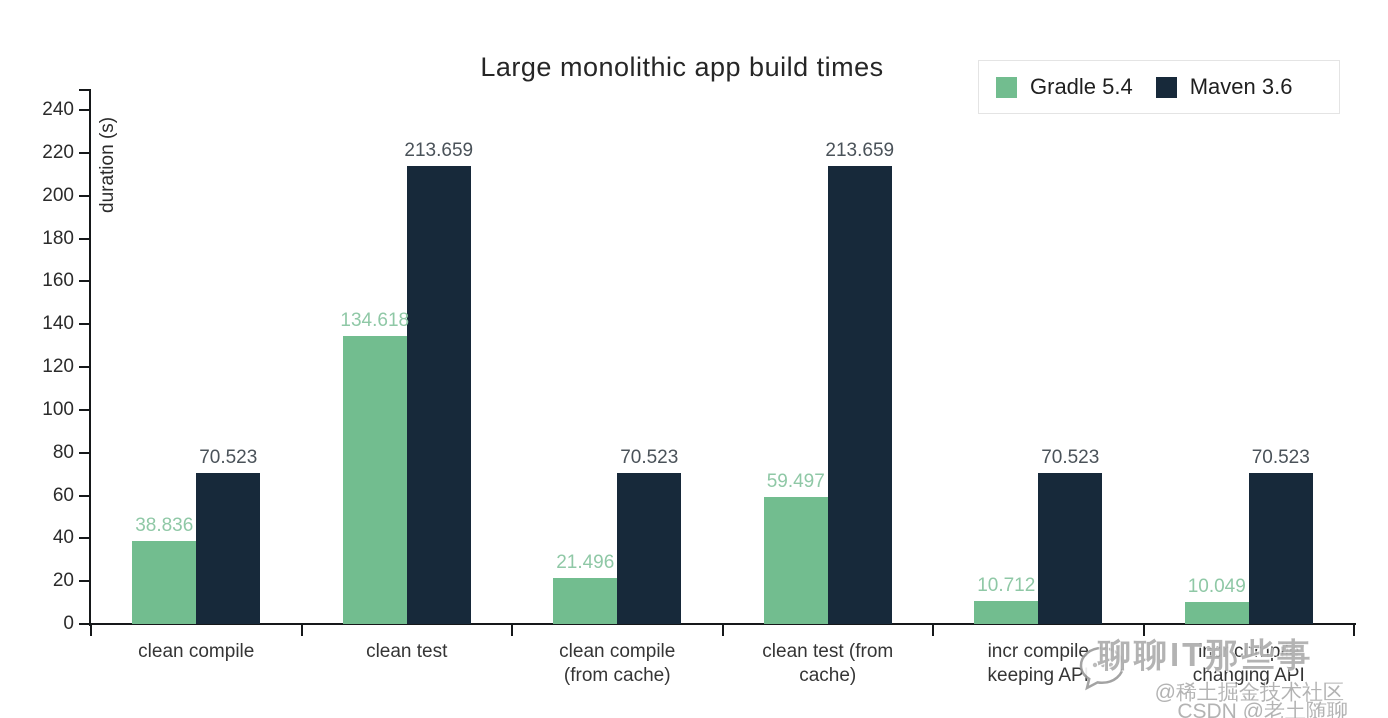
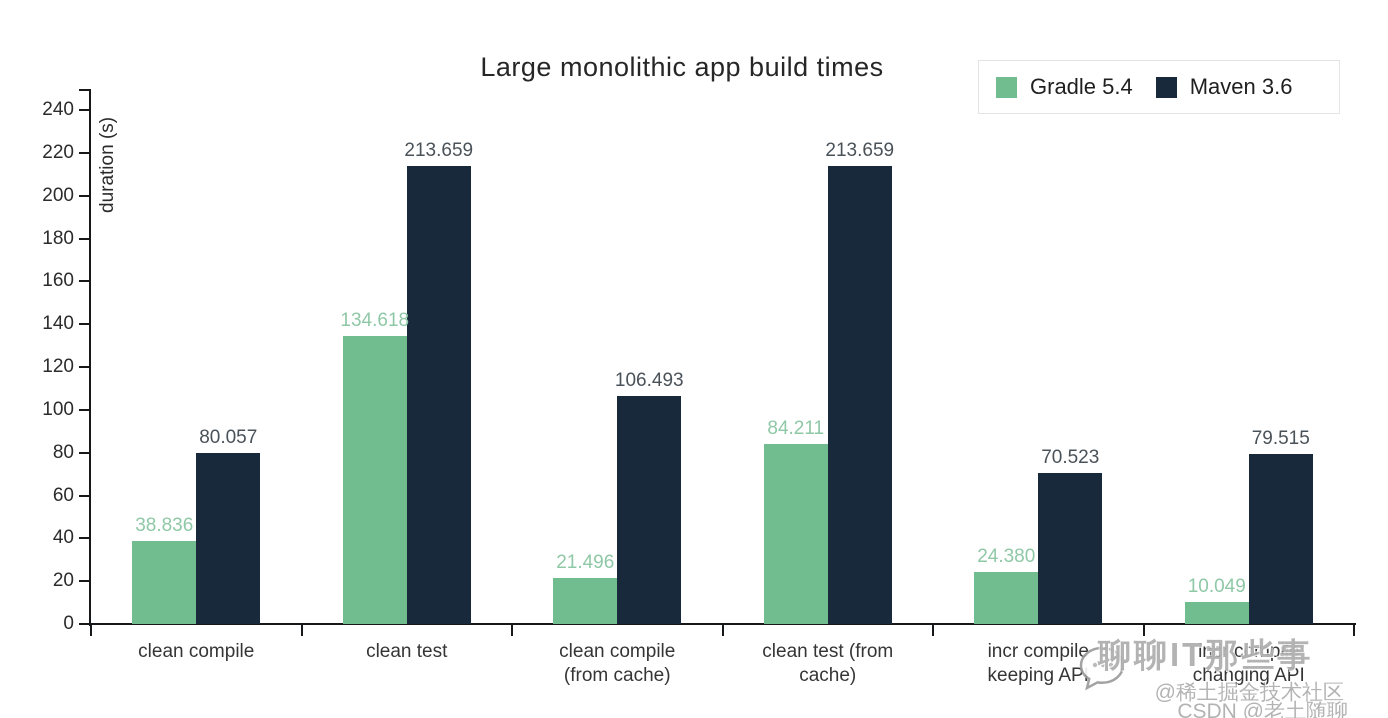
Maven 3.6/clean compile: 70.523 -> 80.057
Maven 3.6/clean compile (from cache): 70.523 -> 106.493
Gradle 5.4/clean test (from cache): 59.497 -> 84.211
Gradle 5.4/incr compile keeping API: 10.712 -> 24.380
Maven 3.6/incr compile changing API: 70.523 -> 79.515
